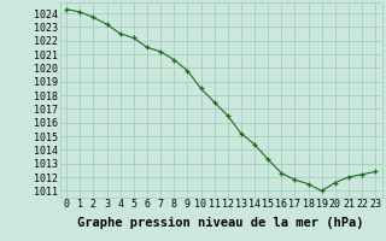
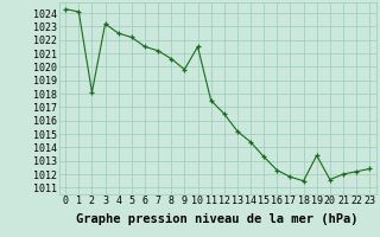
2: 1023.7 -> 1018.1
10: 1018.5 -> 1021.5
19: 1011.0 -> 1013.4
